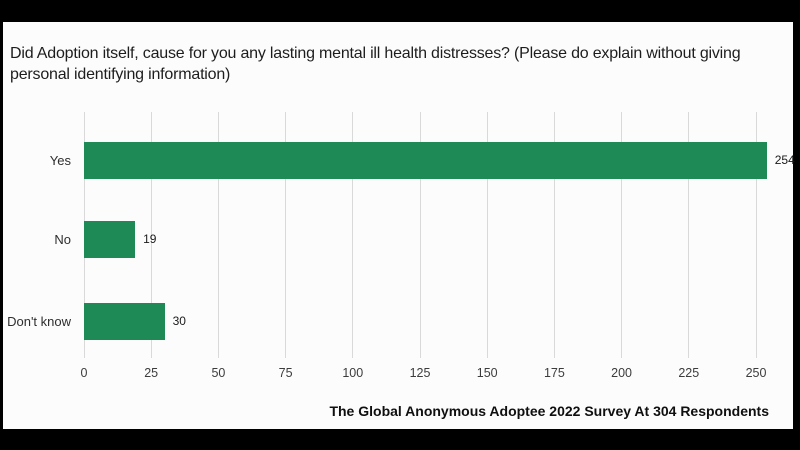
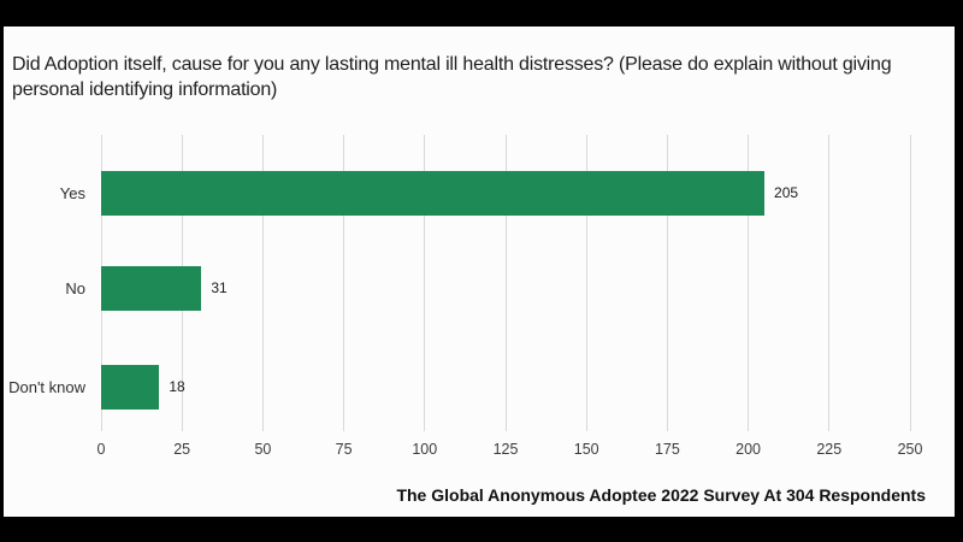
Yes: 254 -> 205
No: 19 -> 31
Don't know: 30 -> 18
